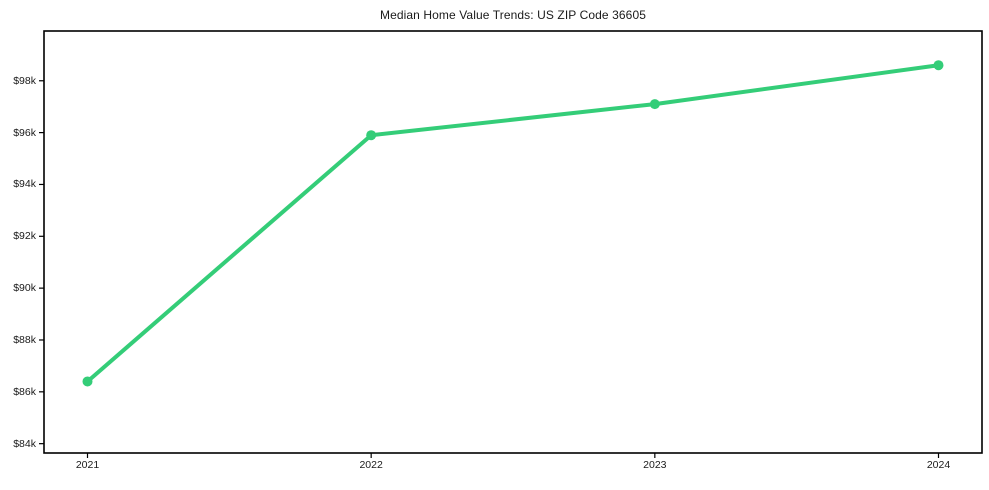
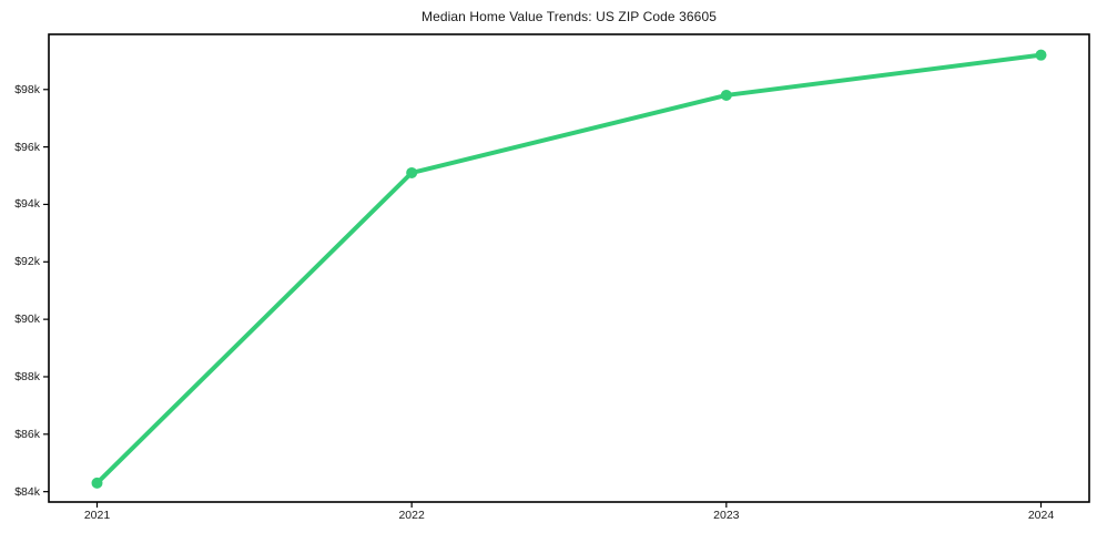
2021: $86.4k -> $84.3k
2022: $95.9k -> $95.1k
2023: $97.1k -> $97.8k
2024: $98.6k -> $99.2k
